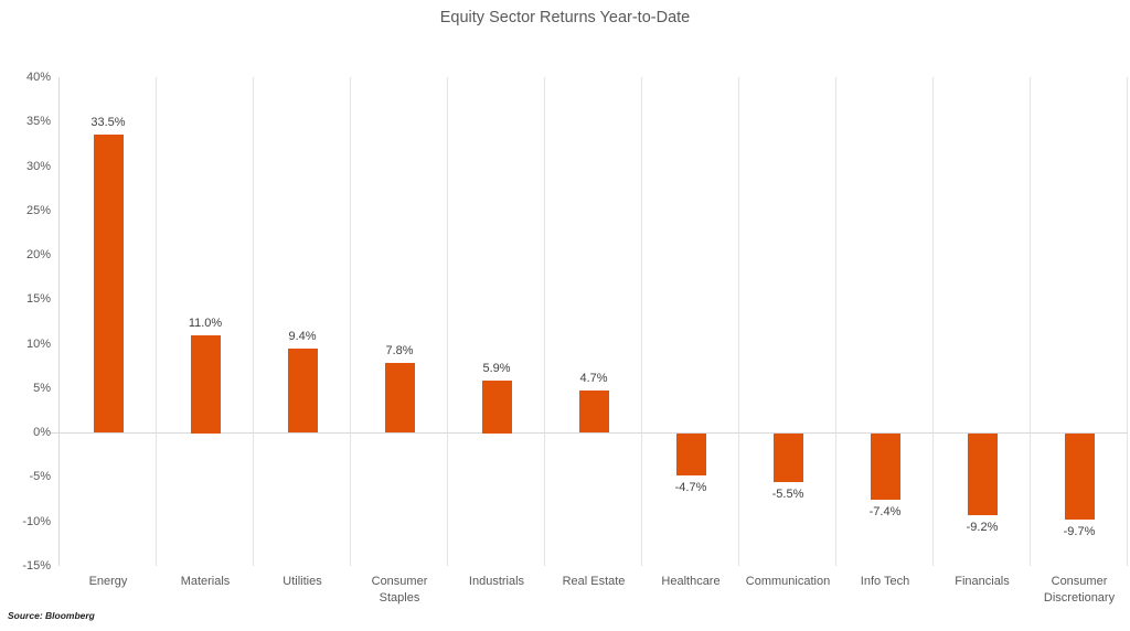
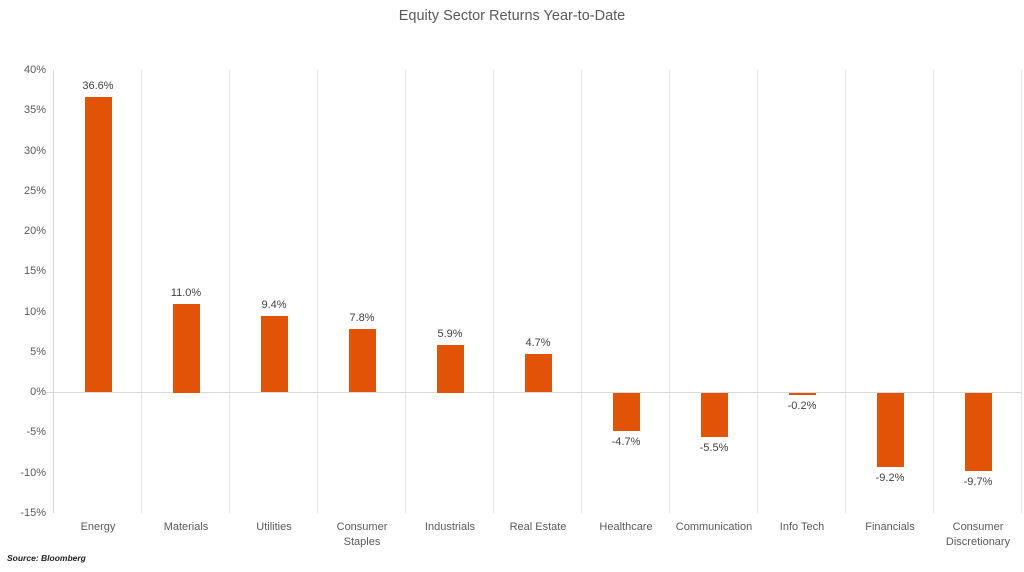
Energy: 33.5% -> 36.6%
Info Tech: -7.4% -> -0.2%
